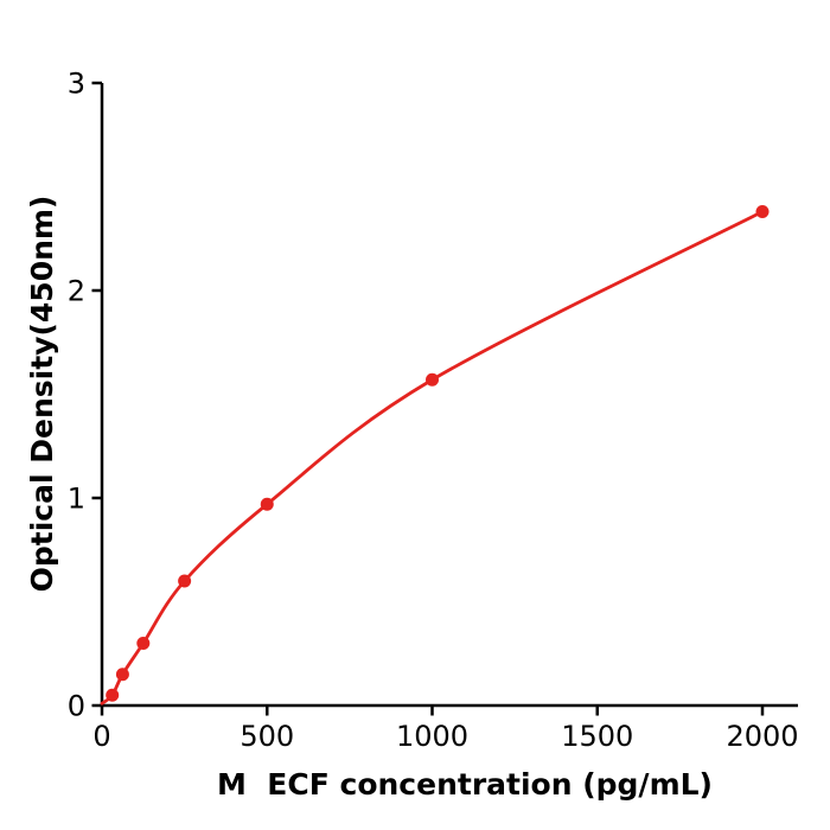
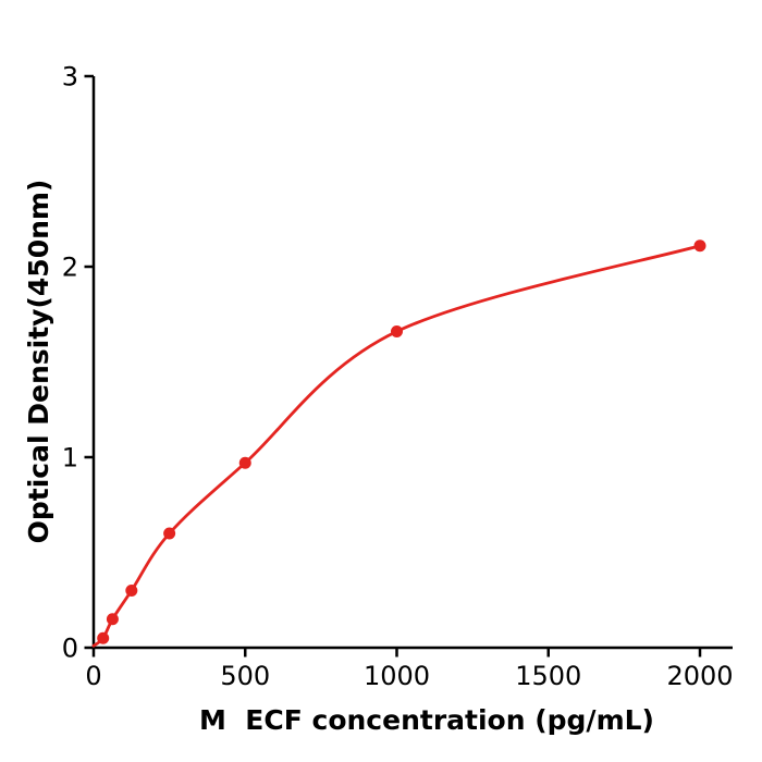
1000: 1.57 -> 1.66
2000: 2.38 -> 2.11
